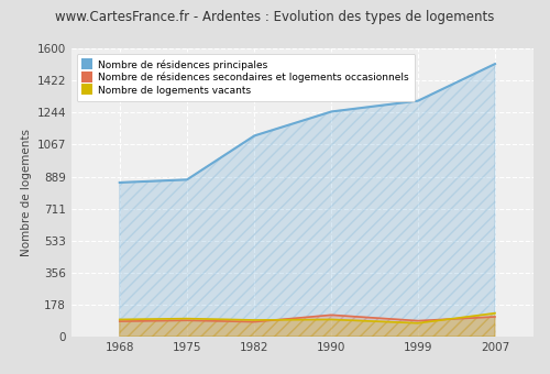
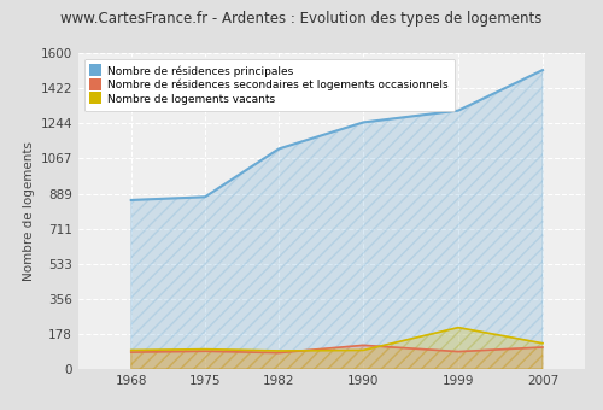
Nombre de logements vacants/1999: 80 -> 210
